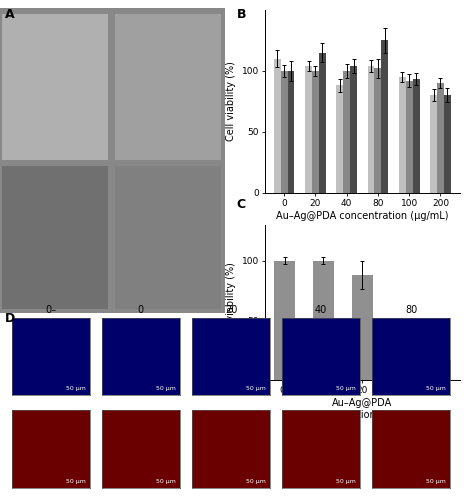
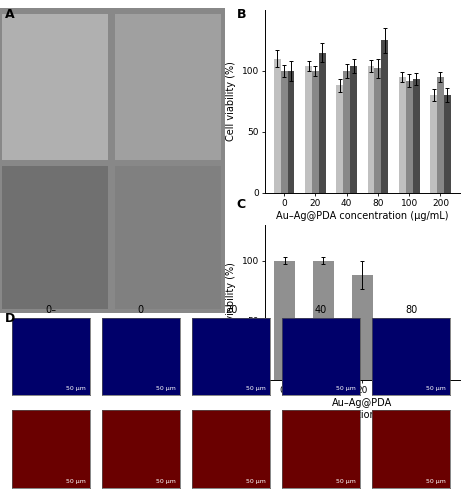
48 h/200: 90 -> 95
